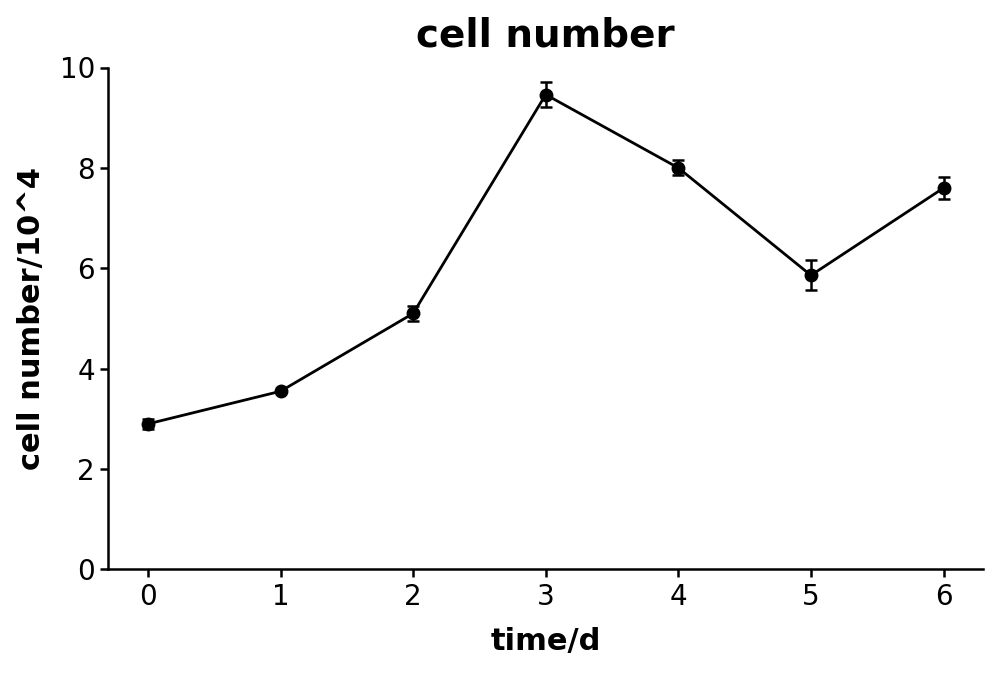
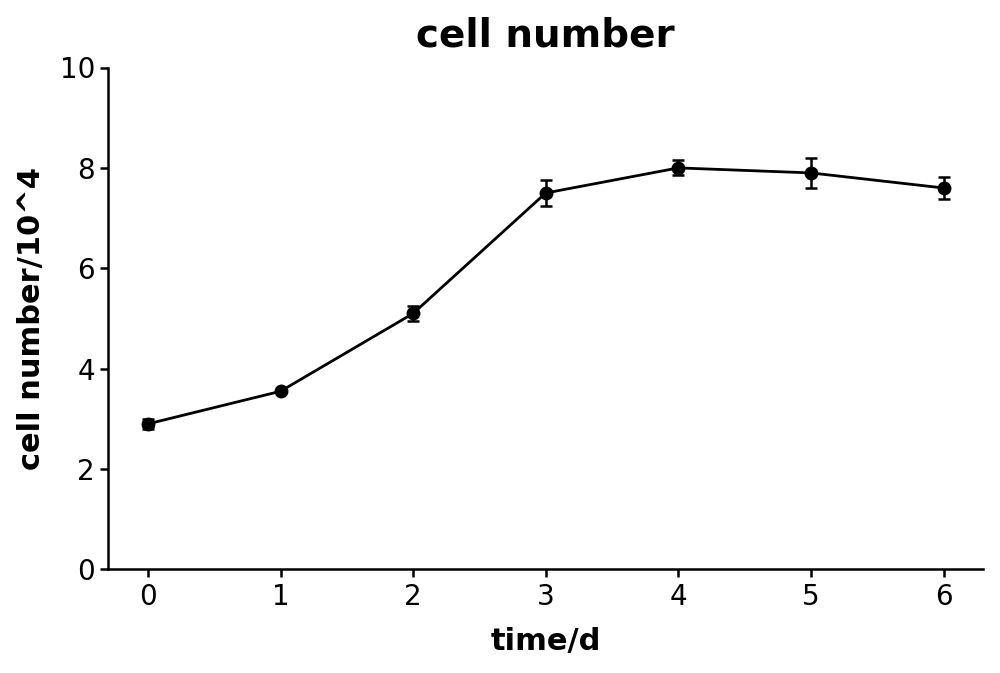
3: 9.46 -> 7.50
5: 5.86 -> 7.90
